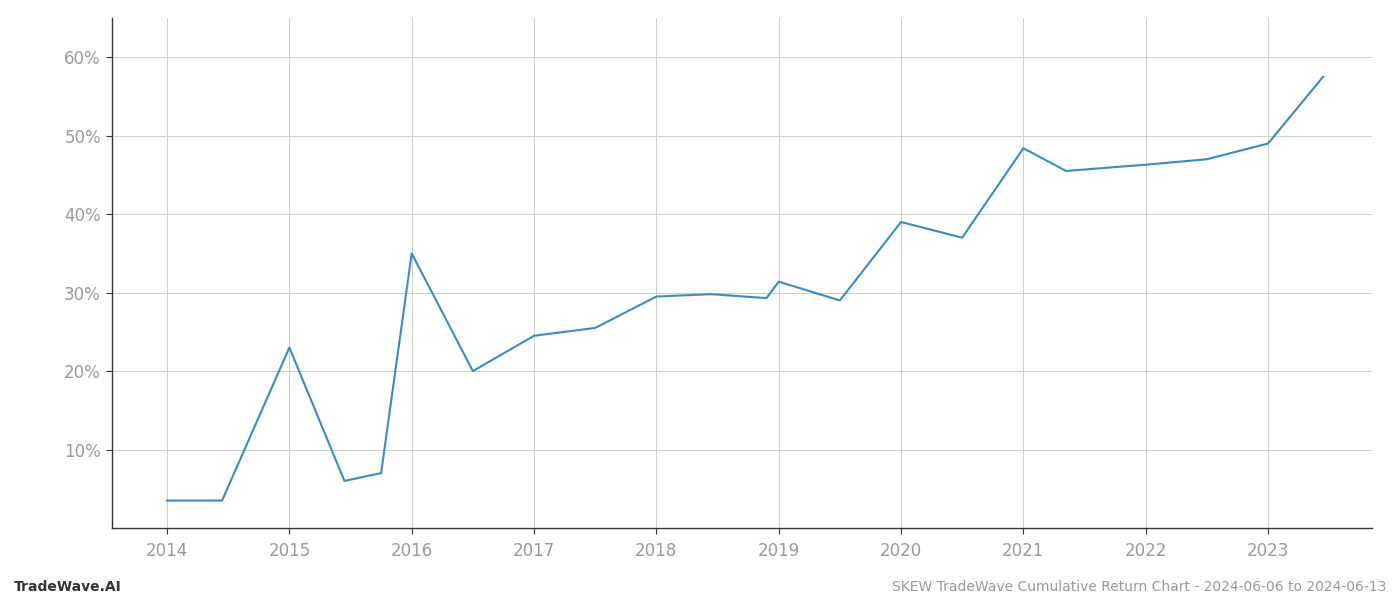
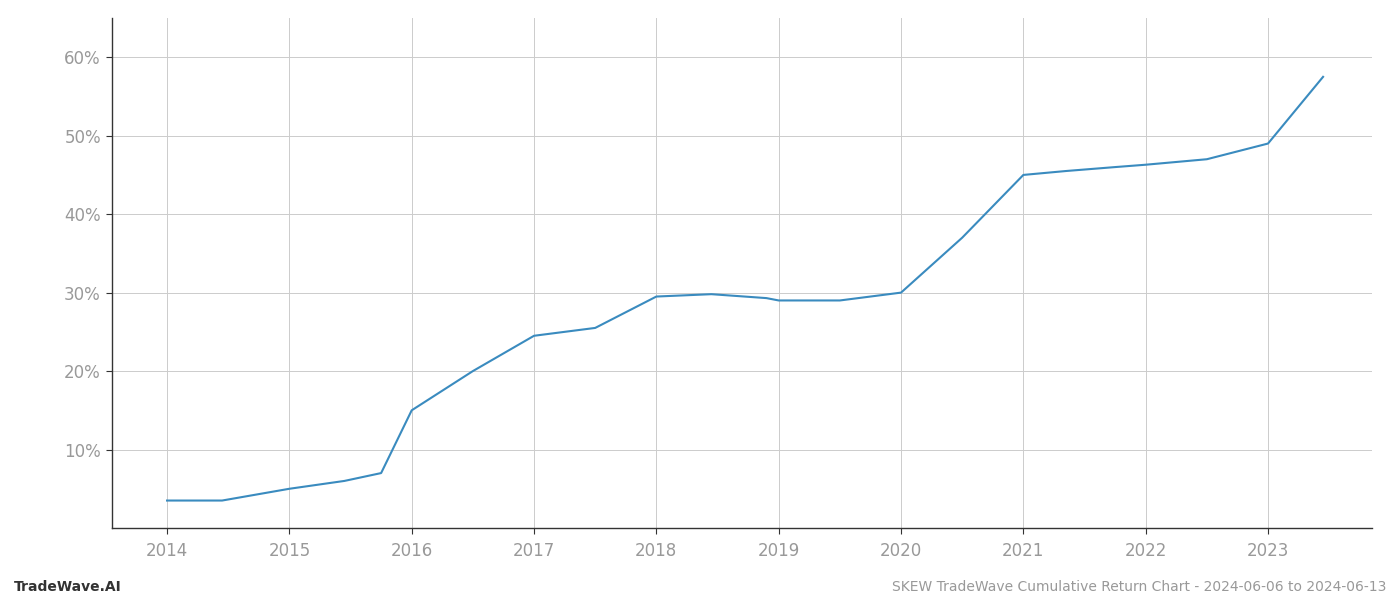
2015: 23.0% -> 5.0%
2016: 35.0% -> 15.0%
2019: 31.4% -> 29.0%
2020: 39.0% -> 30.0%
2021: 48.4% -> 45.0%
